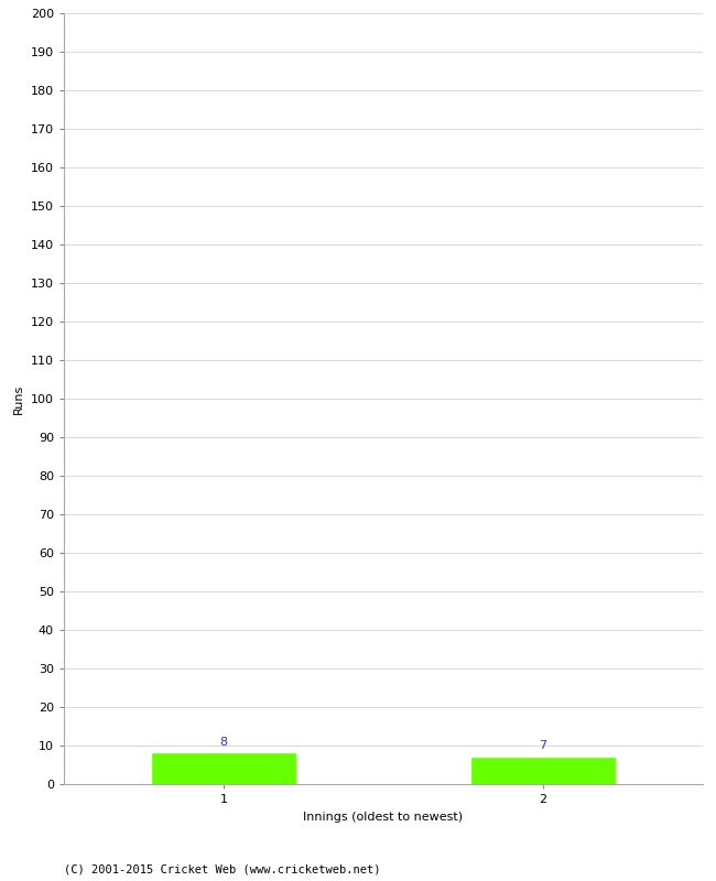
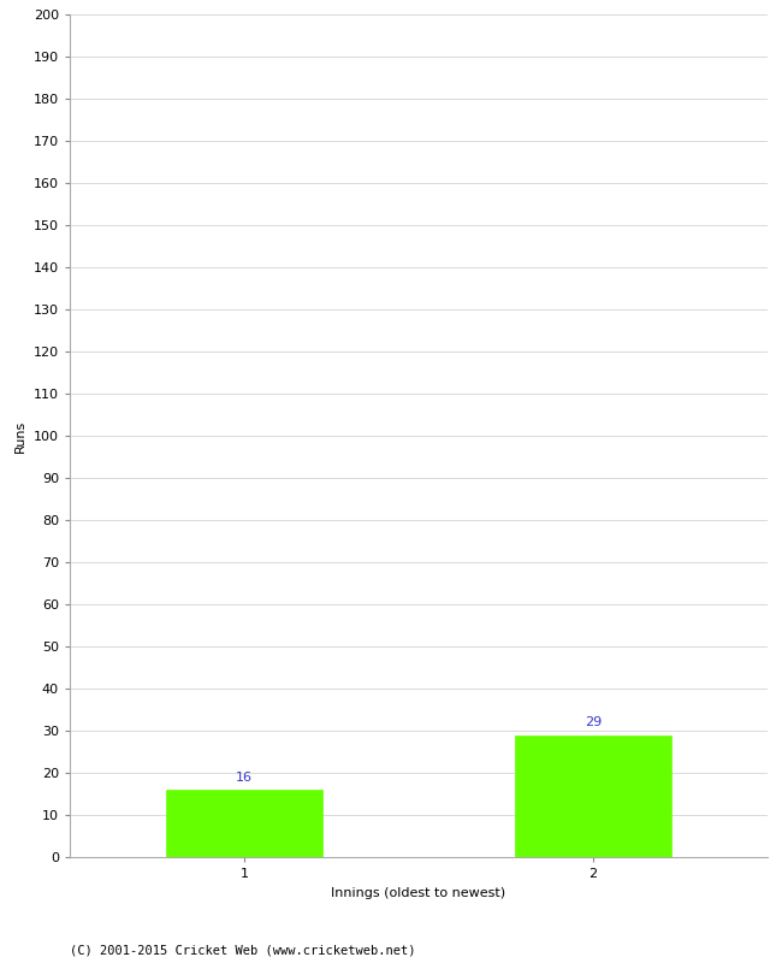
1: 8 -> 16
2: 7 -> 29
